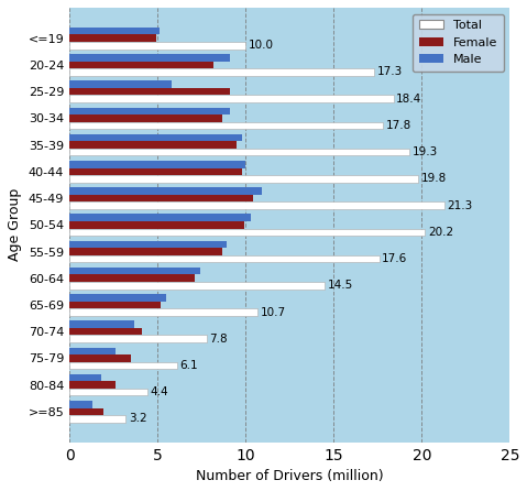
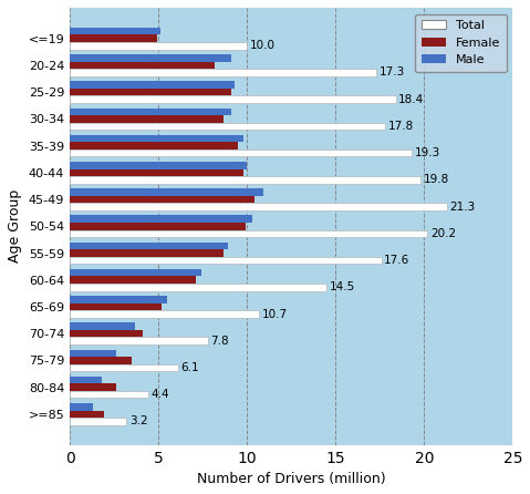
Male/25-29: 5.8 -> 9.3
